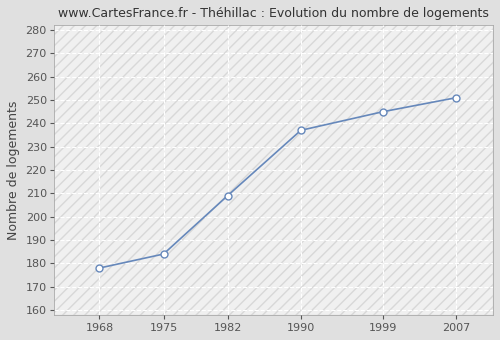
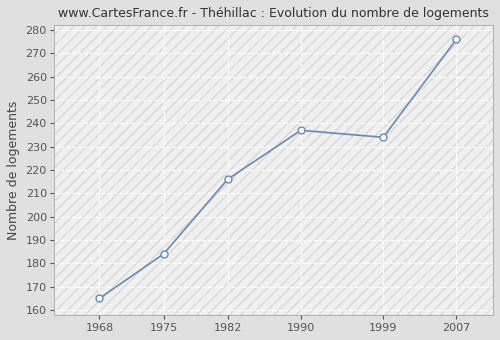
1968: 178 -> 165
1982: 209 -> 216
1999: 245 -> 234
2007: 251 -> 276
